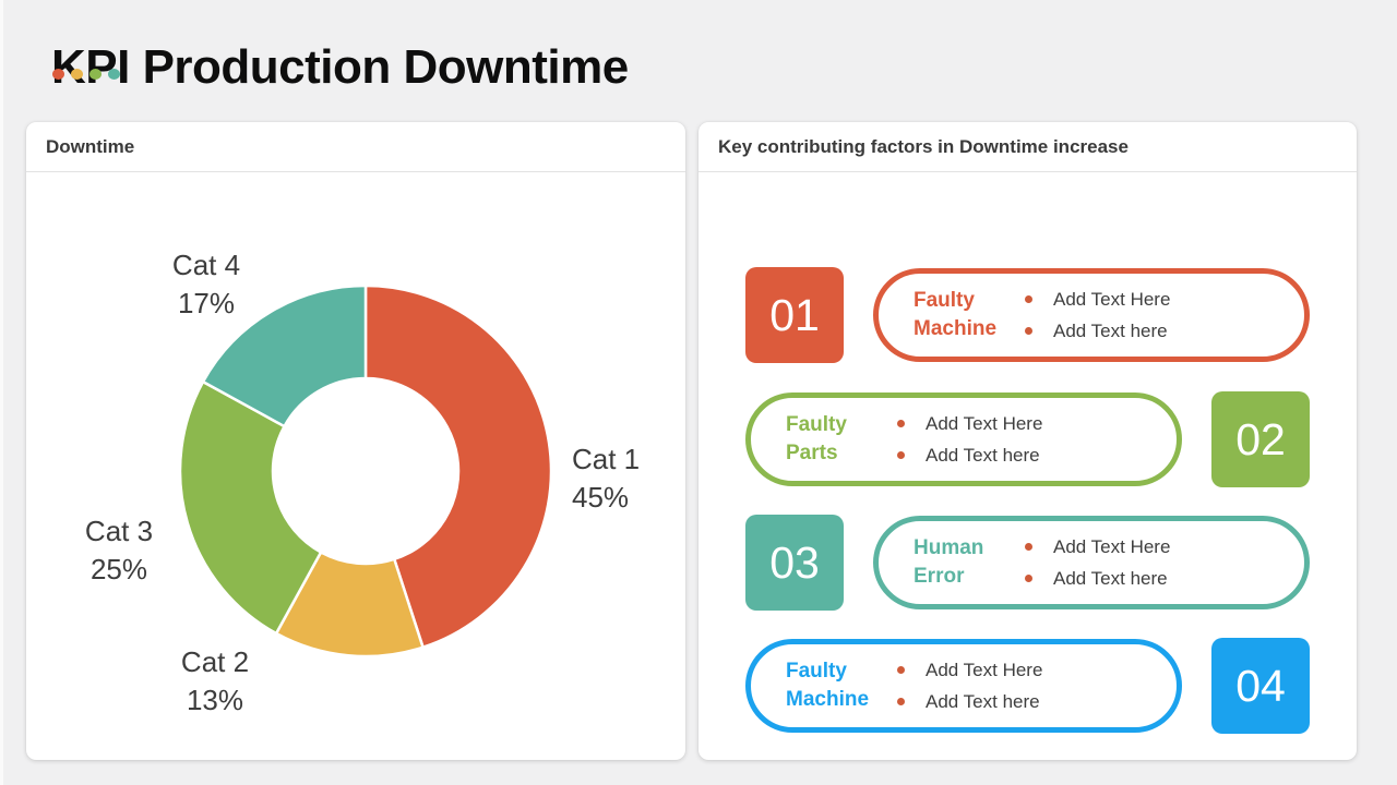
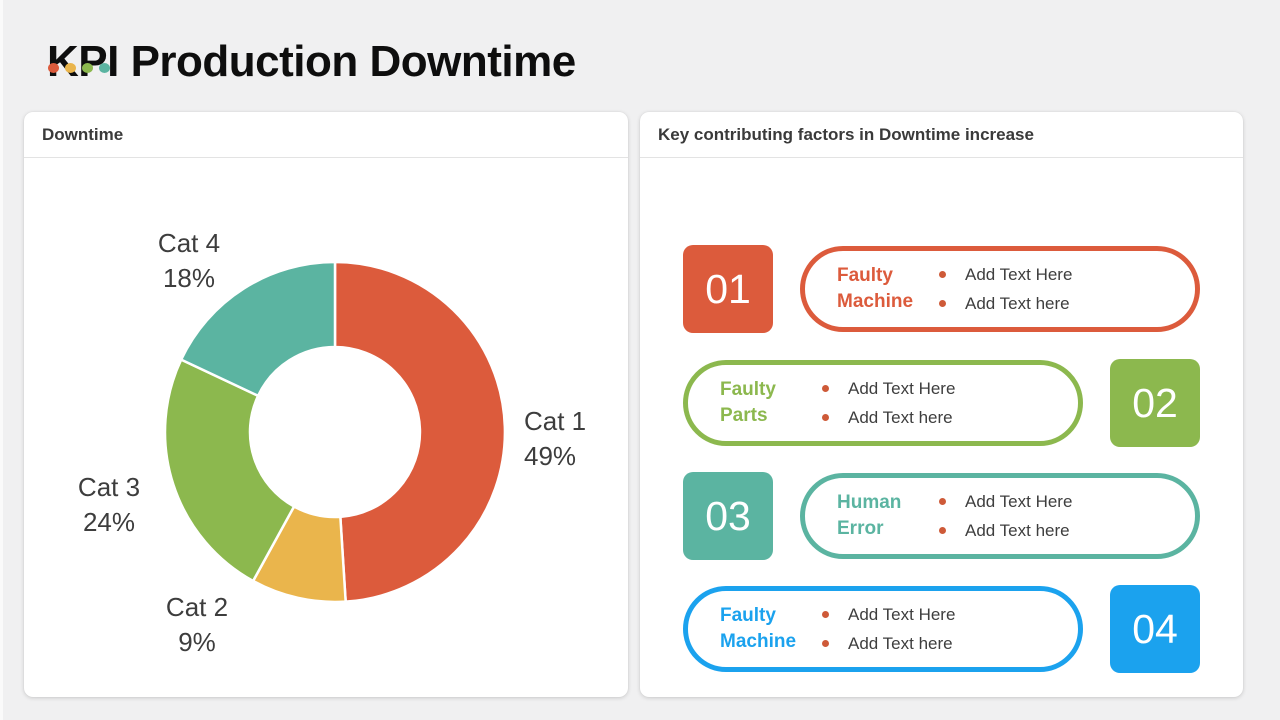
Cat 1: 45% -> 49%
Cat 2: 13% -> 9%
Cat 3: 25% -> 24%
Cat 4: 17% -> 18%
